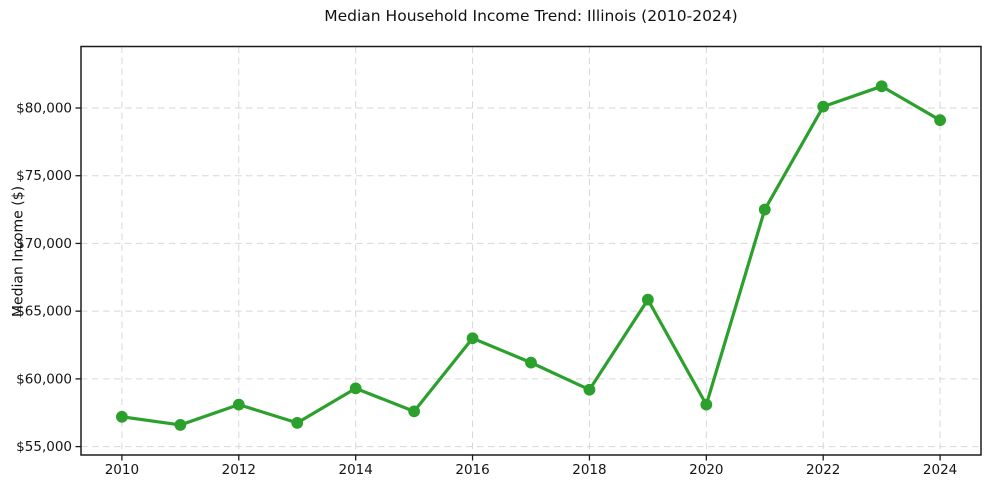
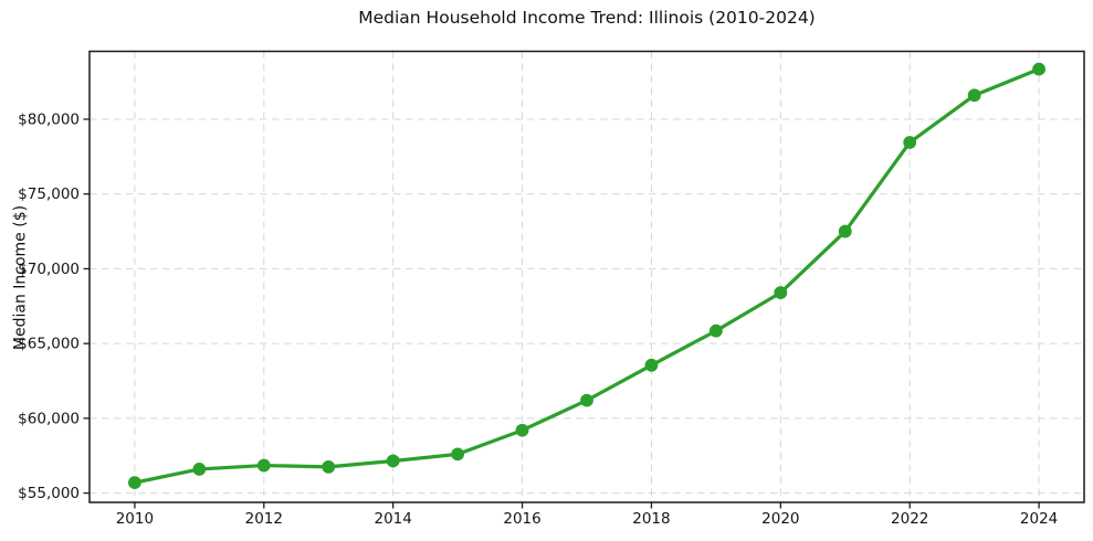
2010: $57200 -> $55700
2012: $58100 -> $56800
2014: $59300 -> $57200
2016: $63000 -> $59200
2018: $59200 -> $63600
2020: $58100 -> $68400
2022: $80100 -> $78400
2024: $79100 -> $83400
